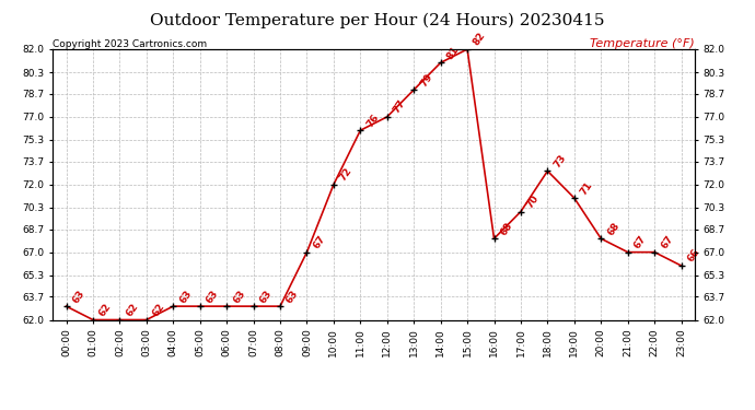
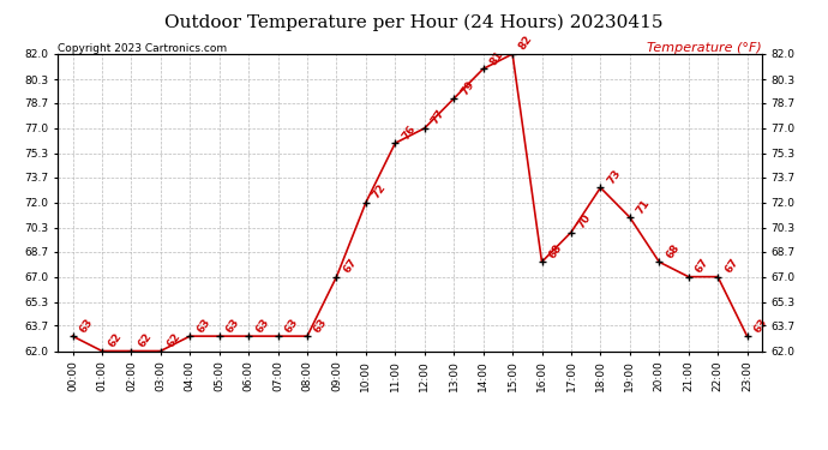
23:00: 66 -> 63
